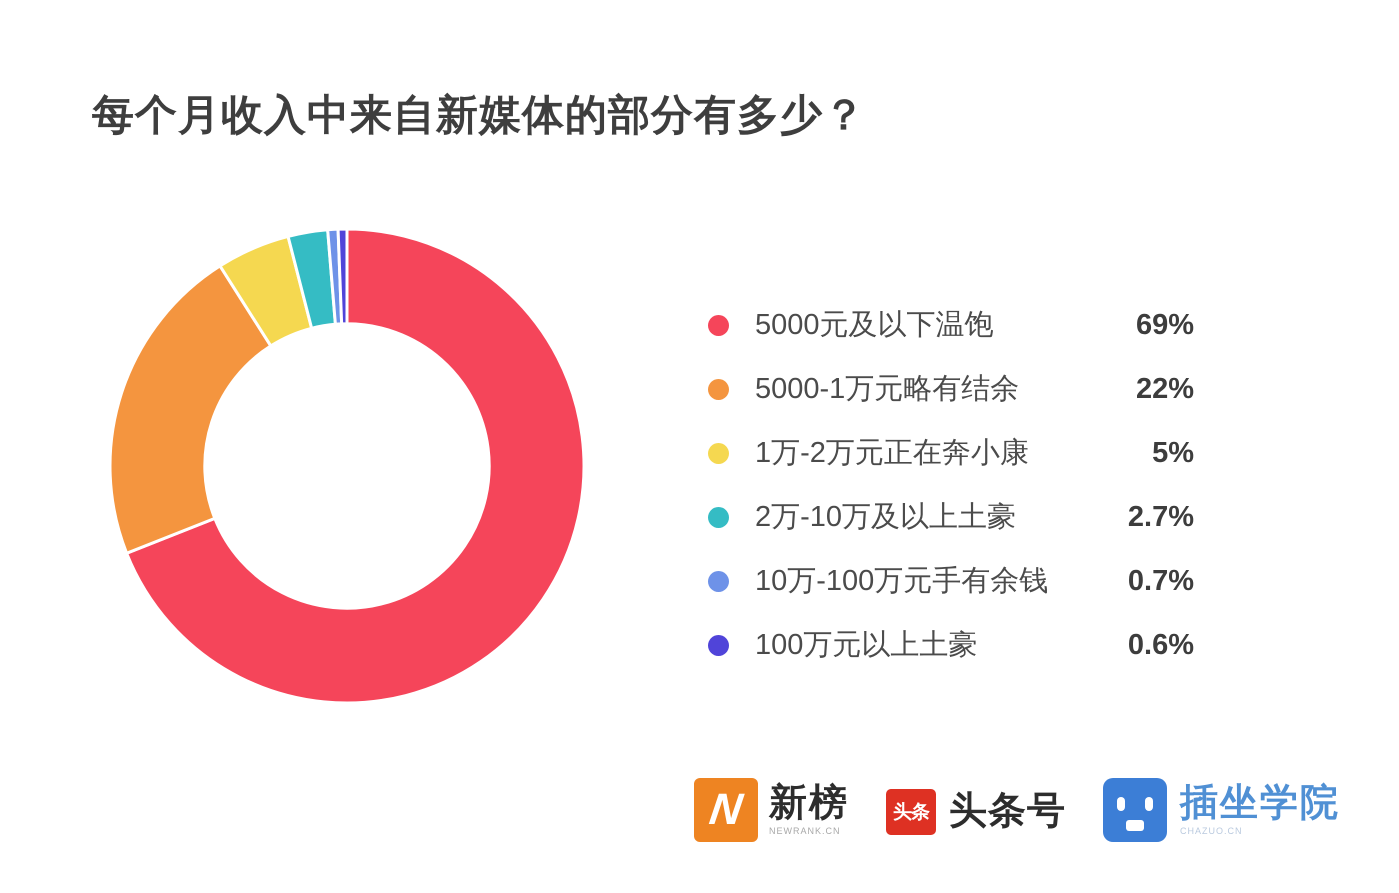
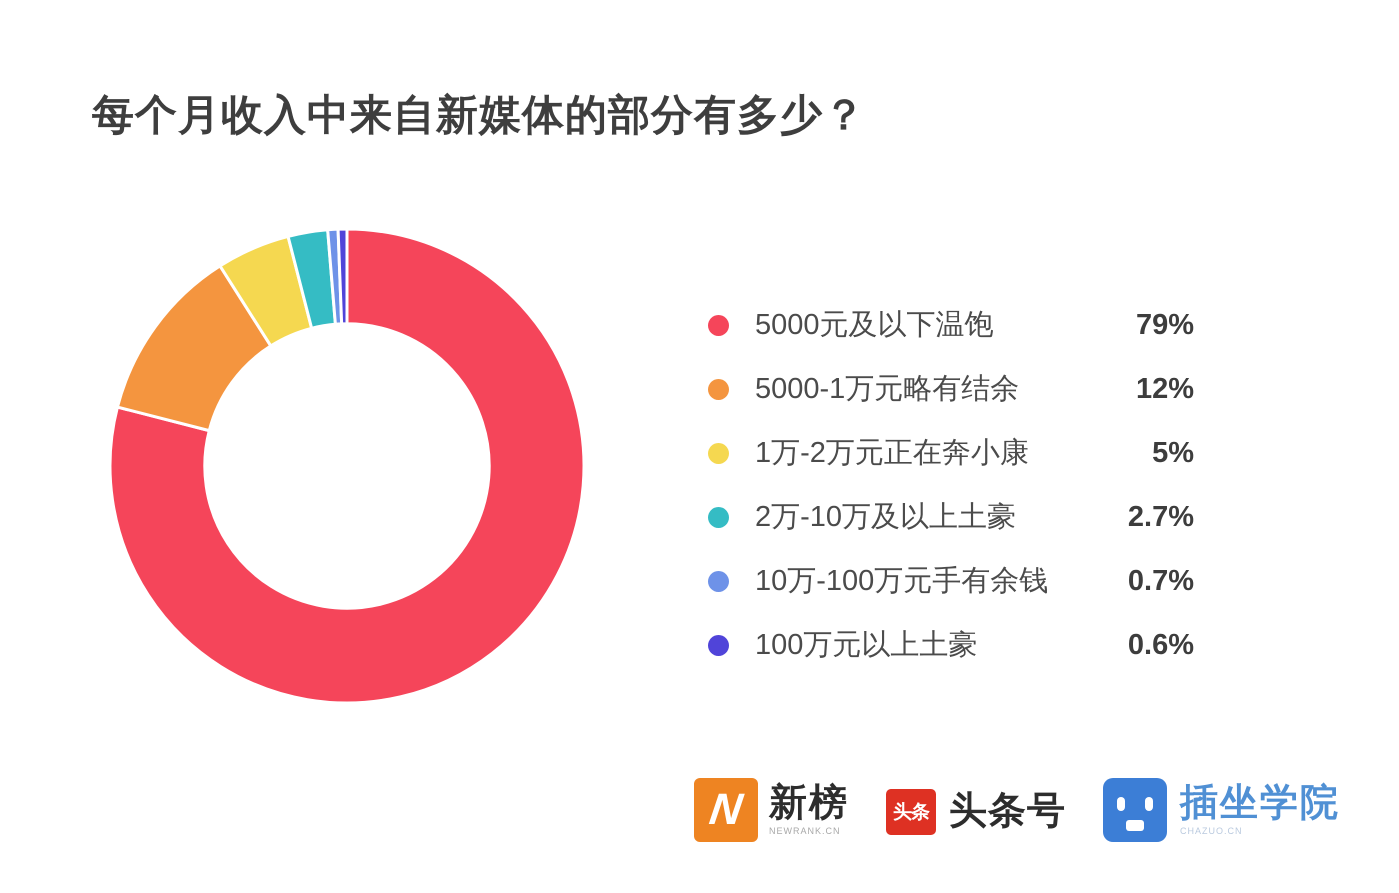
5000元及以下温饱: 69% -> 79%
5000-1万元略有结余: 22% -> 12%
